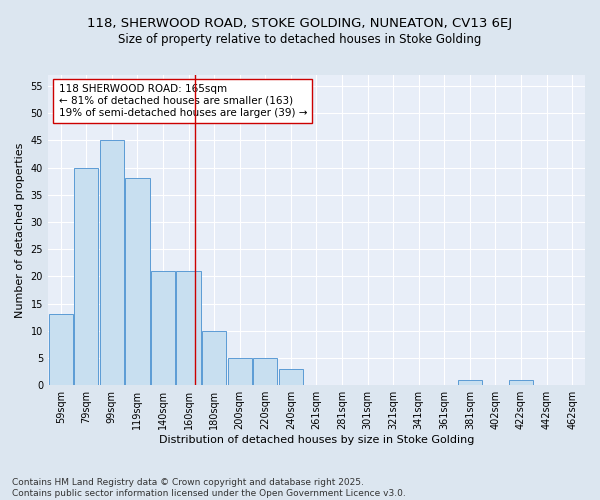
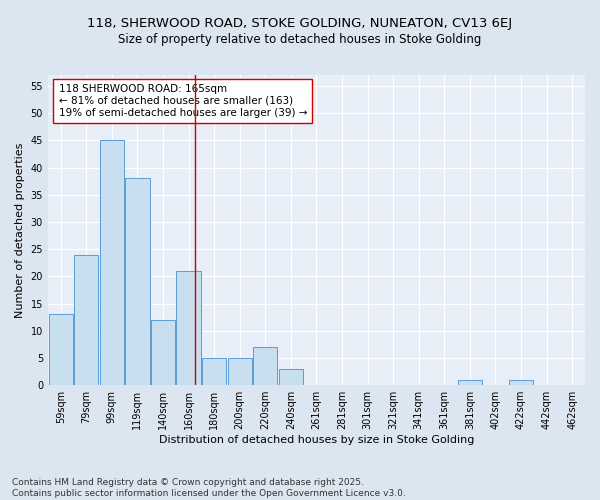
79sqm: 40 -> 24
140sqm: 21 -> 12
180sqm: 10 -> 5
220sqm: 5 -> 7
